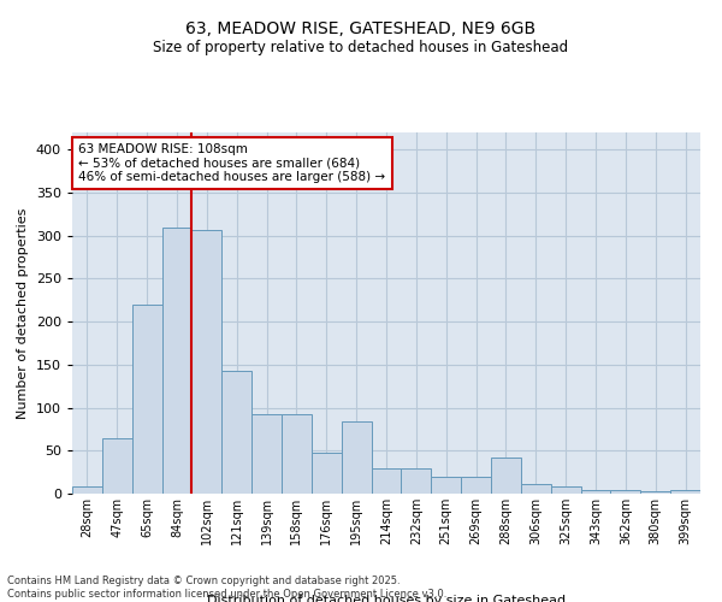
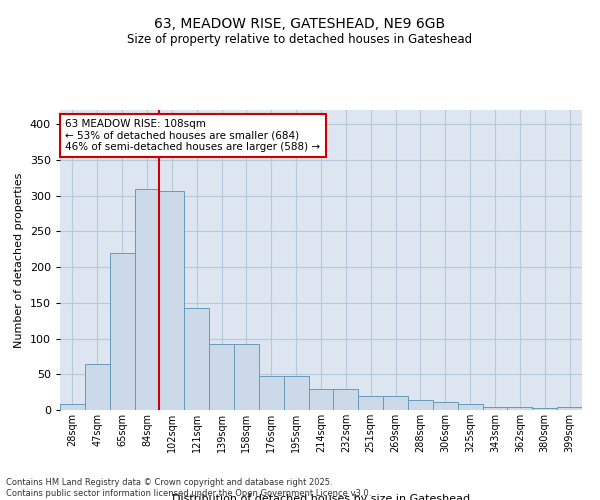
195sqm: 84 -> 48
288sqm: 42 -> 14
